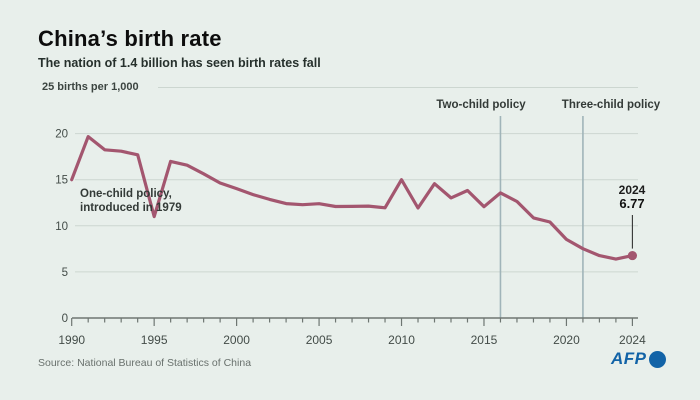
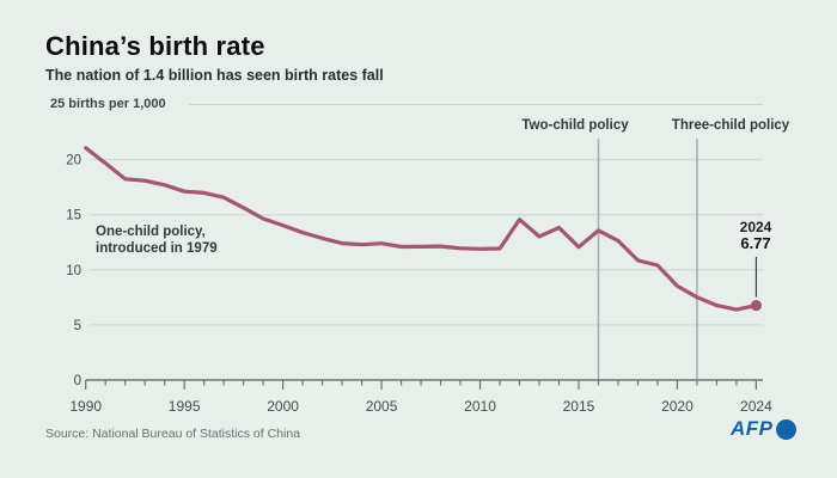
1990: 15 -> 21
1995: 11 -> 17
2010: 15 -> 12
